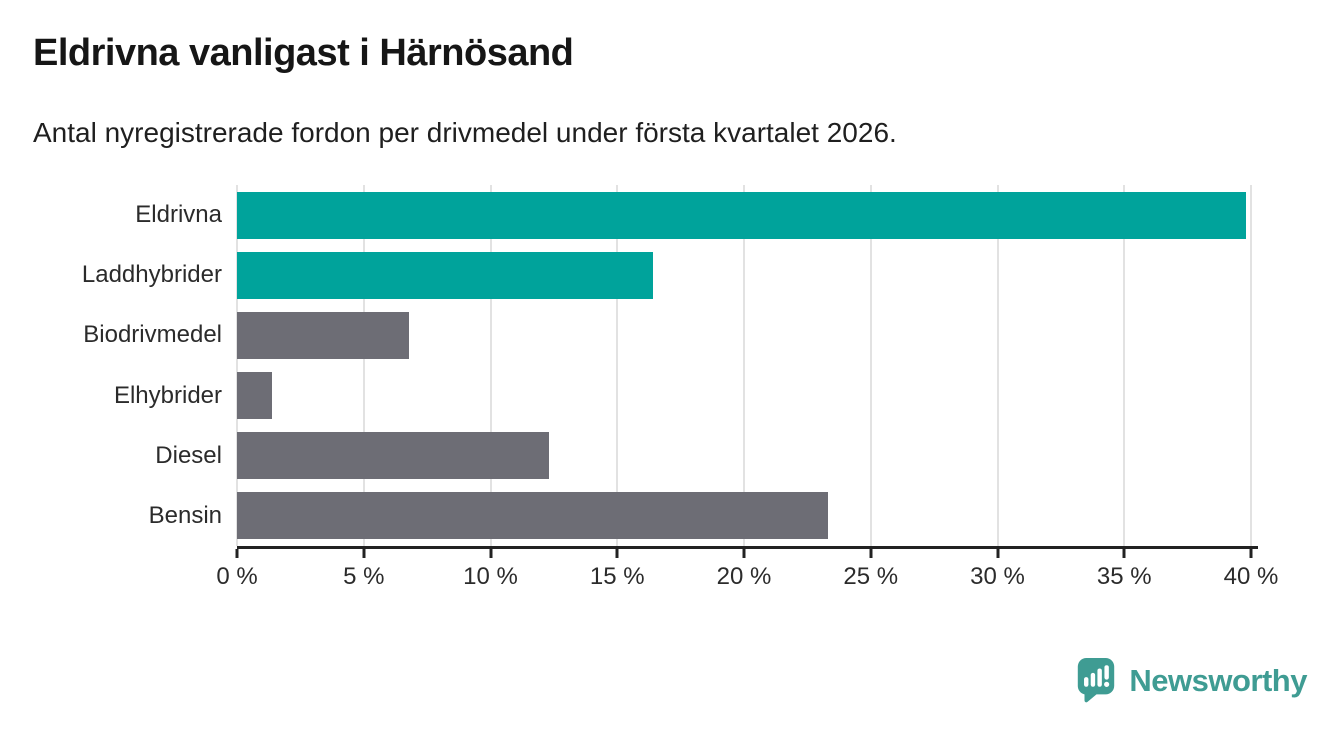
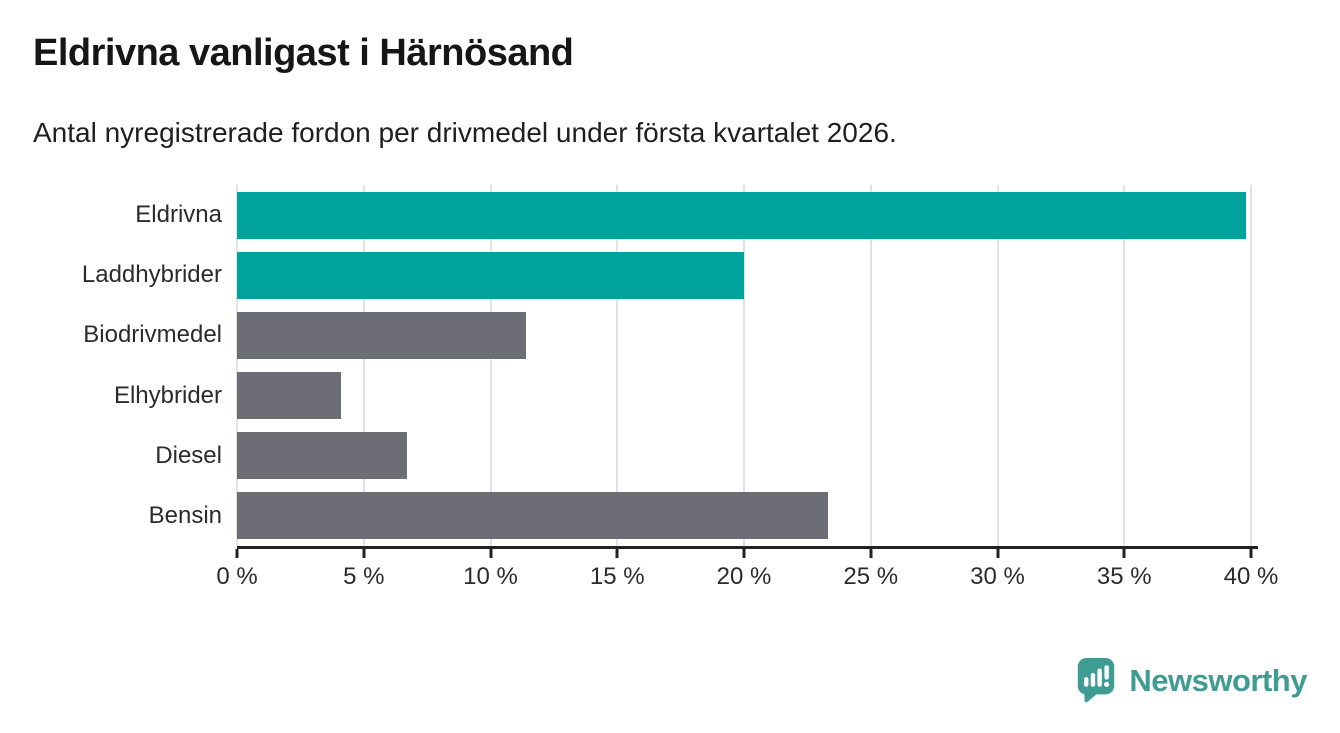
Laddhybrider: 16.4% -> 20.0%
Biodrivmedel: 6.8% -> 11.4%
Elhybrider: 1.4% -> 4.1%
Diesel: 12.3% -> 6.7%
